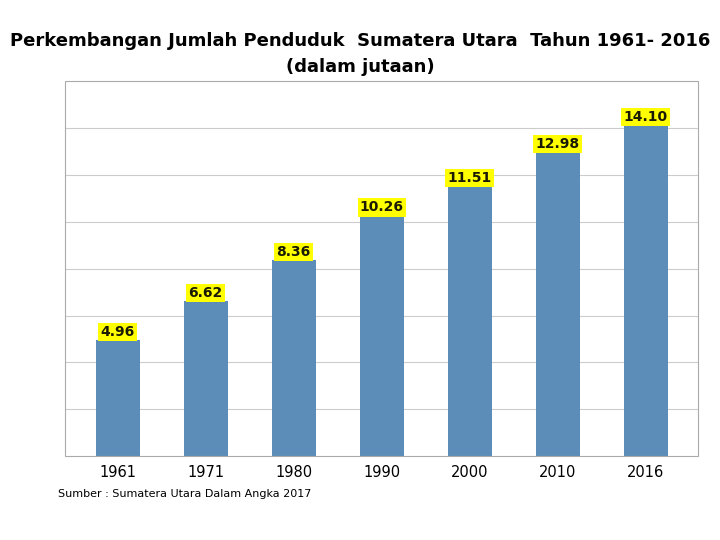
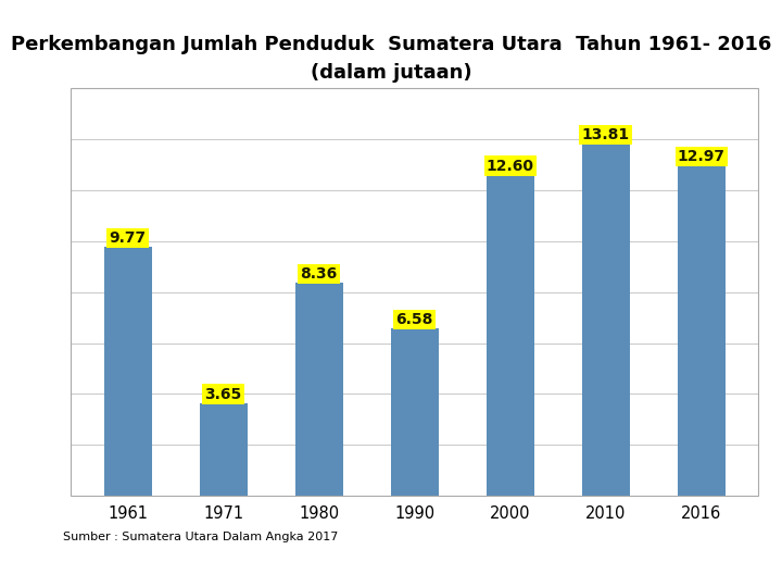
1961: 4.96 -> 9.77
1971: 6.62 -> 3.65
1990: 10.26 -> 6.58
2000: 11.51 -> 12.60
2010: 12.98 -> 13.81
2016: 14.10 -> 12.97
